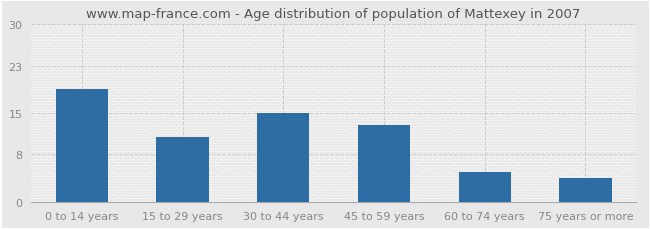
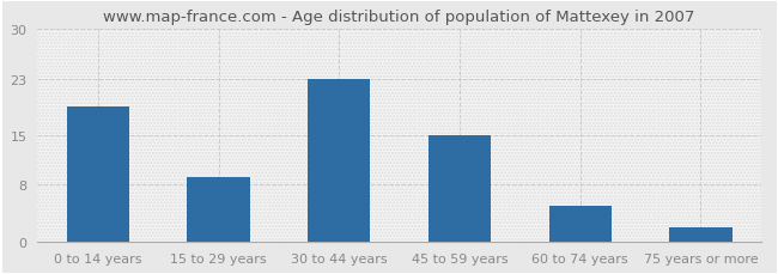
15 to 29 years: 11 -> 9
30 to 44 years: 15 -> 23
45 to 59 years: 13 -> 15
75 years or more: 4 -> 2
